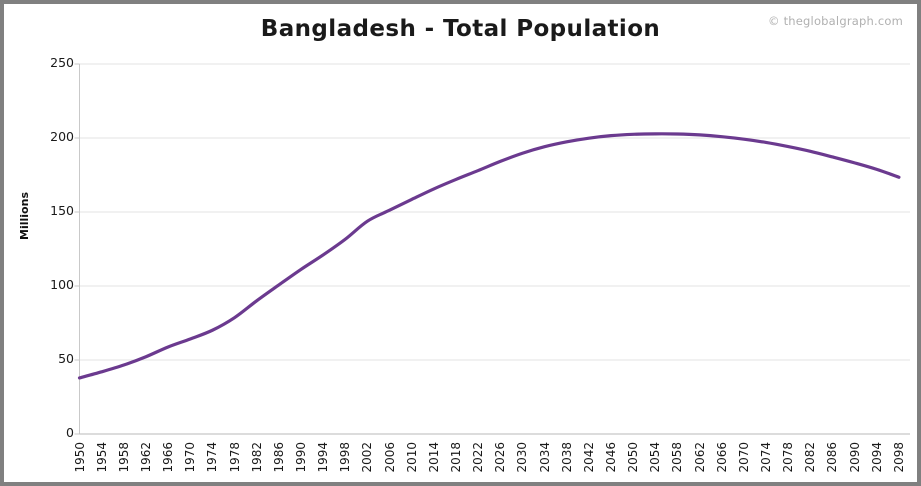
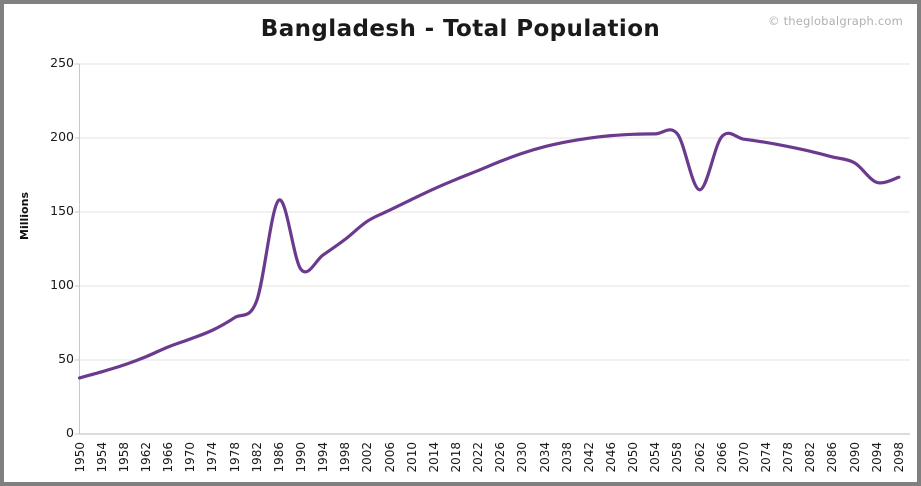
1986: 101 -> 158
2062: 202 -> 165
2094: 179 -> 170
